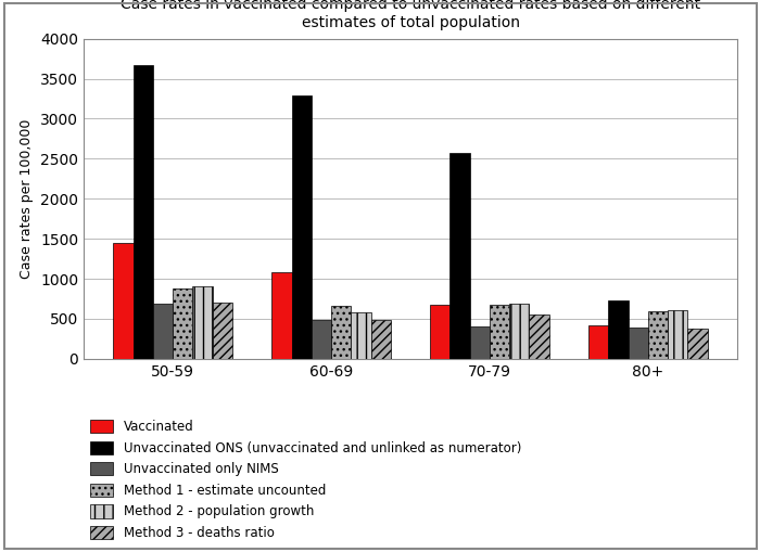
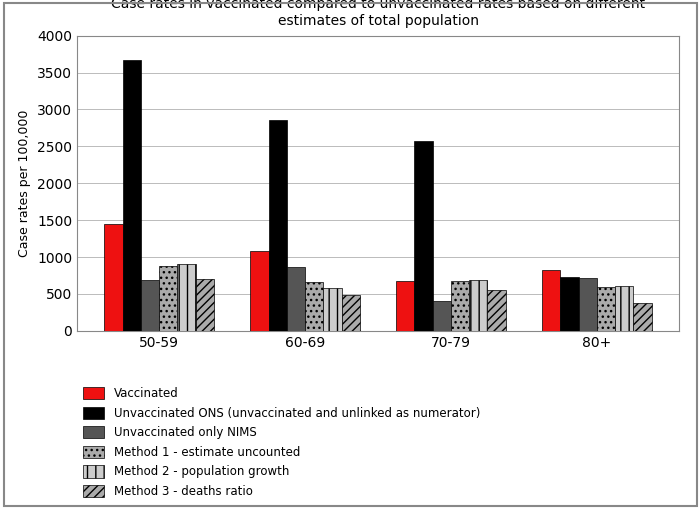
Unvaccinated ONS (unvaccinated and unlinked as numerator)/60-69: 3290 -> 2860
Unvaccinated only NIMS/60-69: 490 -> 860
Vaccinated/80+: 420 -> 820
Unvaccinated only NIMS/80+: 390 -> 720
